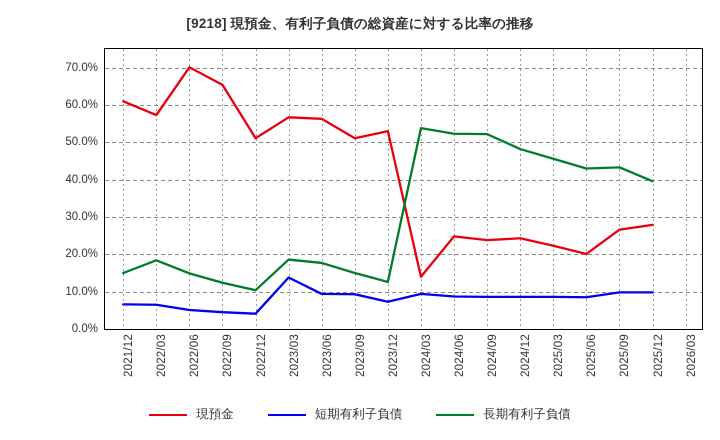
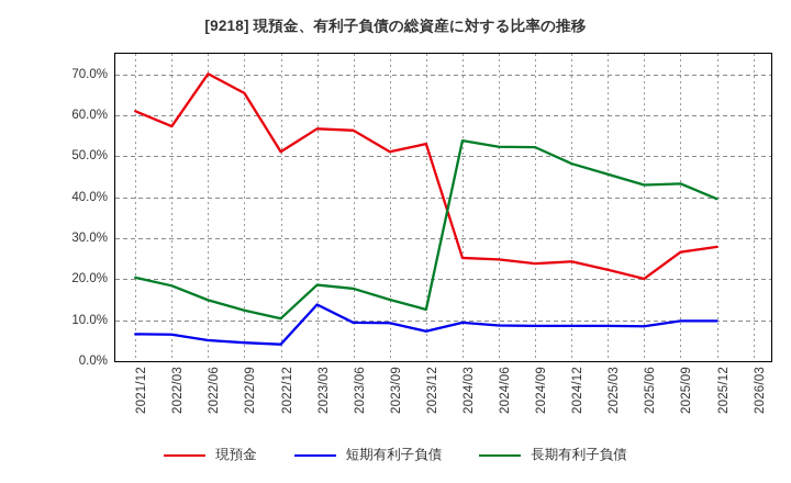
長期有利子負債/2021/12: 15% -> 20%
現預金/2024/03: 14% -> 25%
